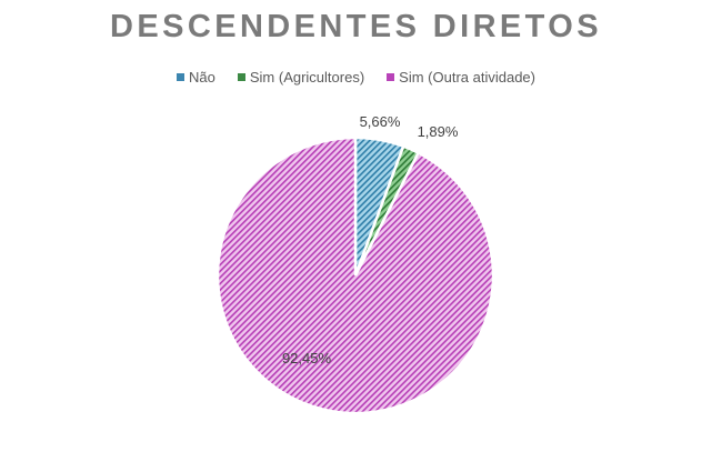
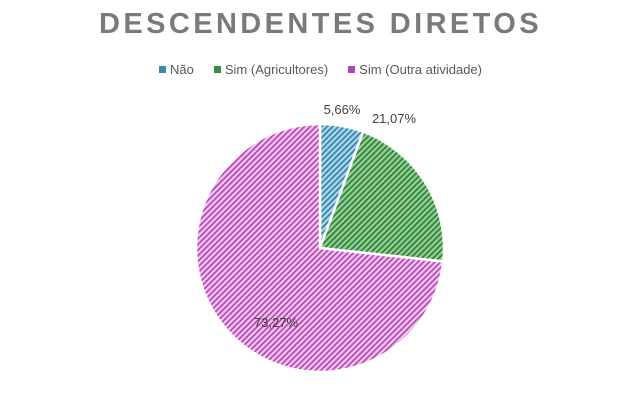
Sim (Agricultores): 1,89% -> 21,07%
Sim (Outra atividade): 92,45% -> 73,27%
